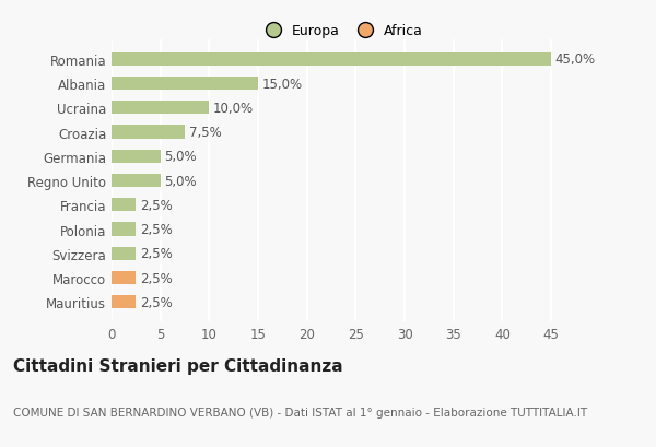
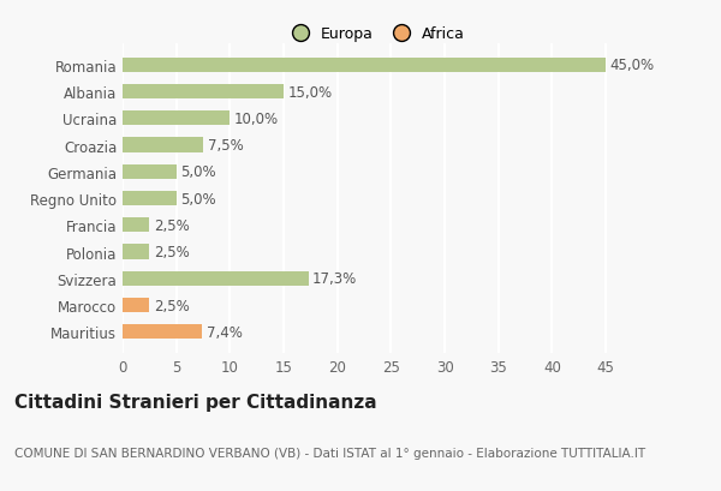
Svizzera: 2,5% -> 17,3%
Mauritius: 2,5% -> 7,4%
